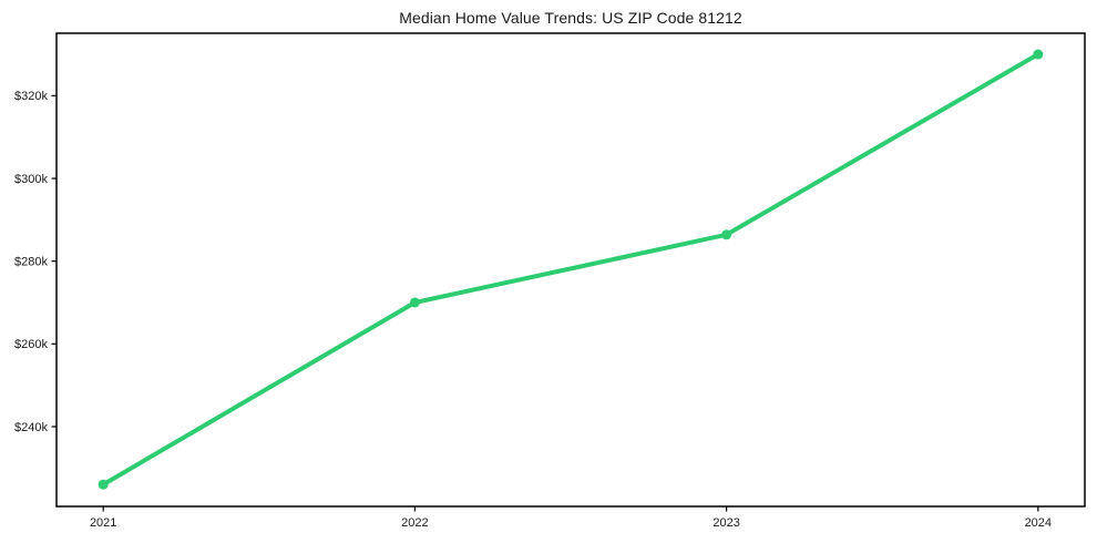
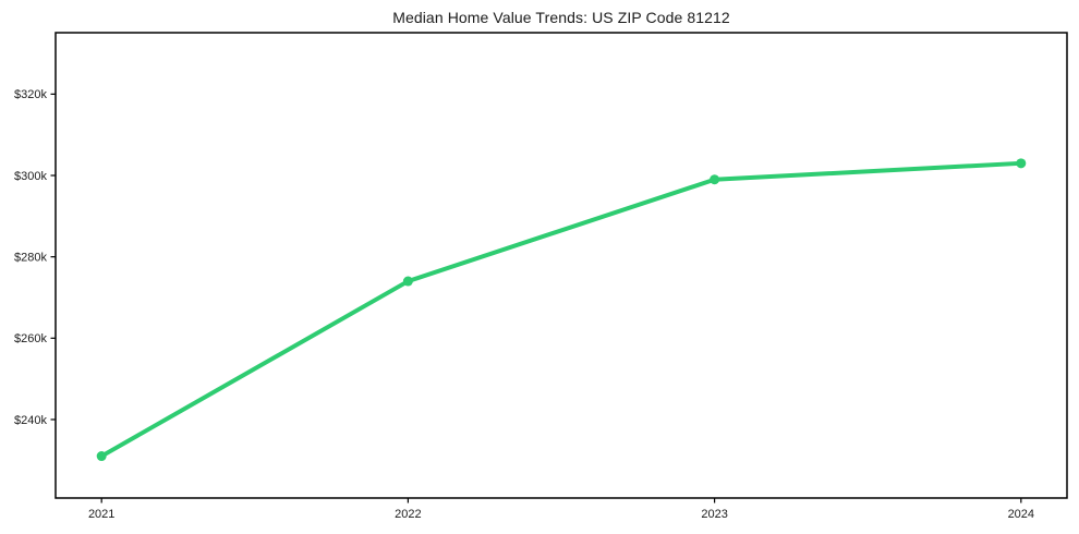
2021: $226k -> $231k
2022: $270k -> $274k
2023: $286k -> $299k
2024: $330k -> $303k
